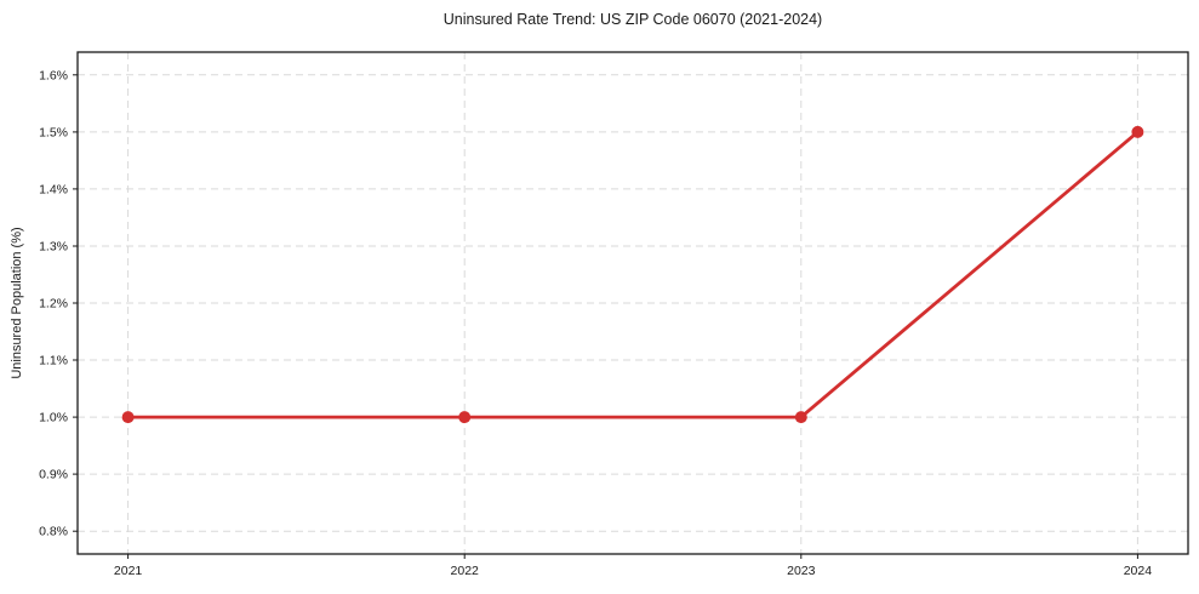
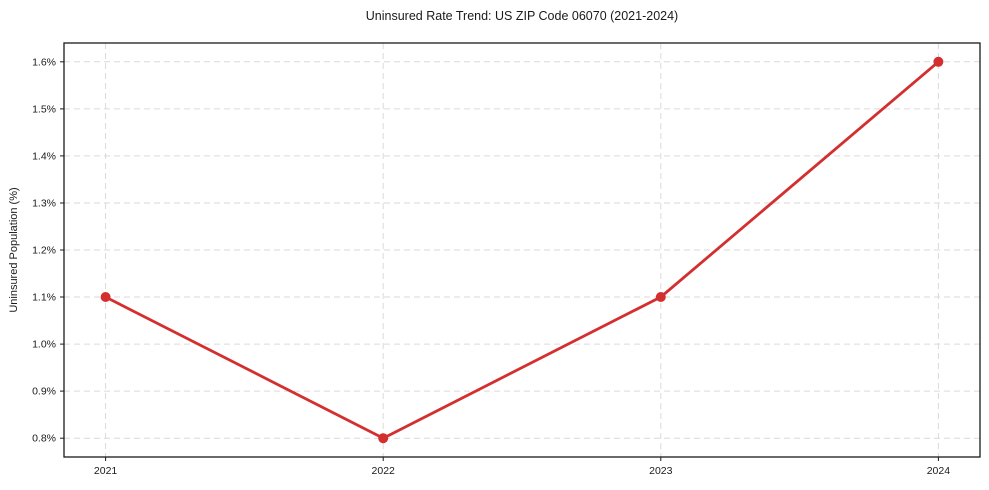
2021: 1.0% -> 1.1%
2022: 1.0% -> 0.8%
2023: 1.0% -> 1.1%
2024: 1.5% -> 1.6%
